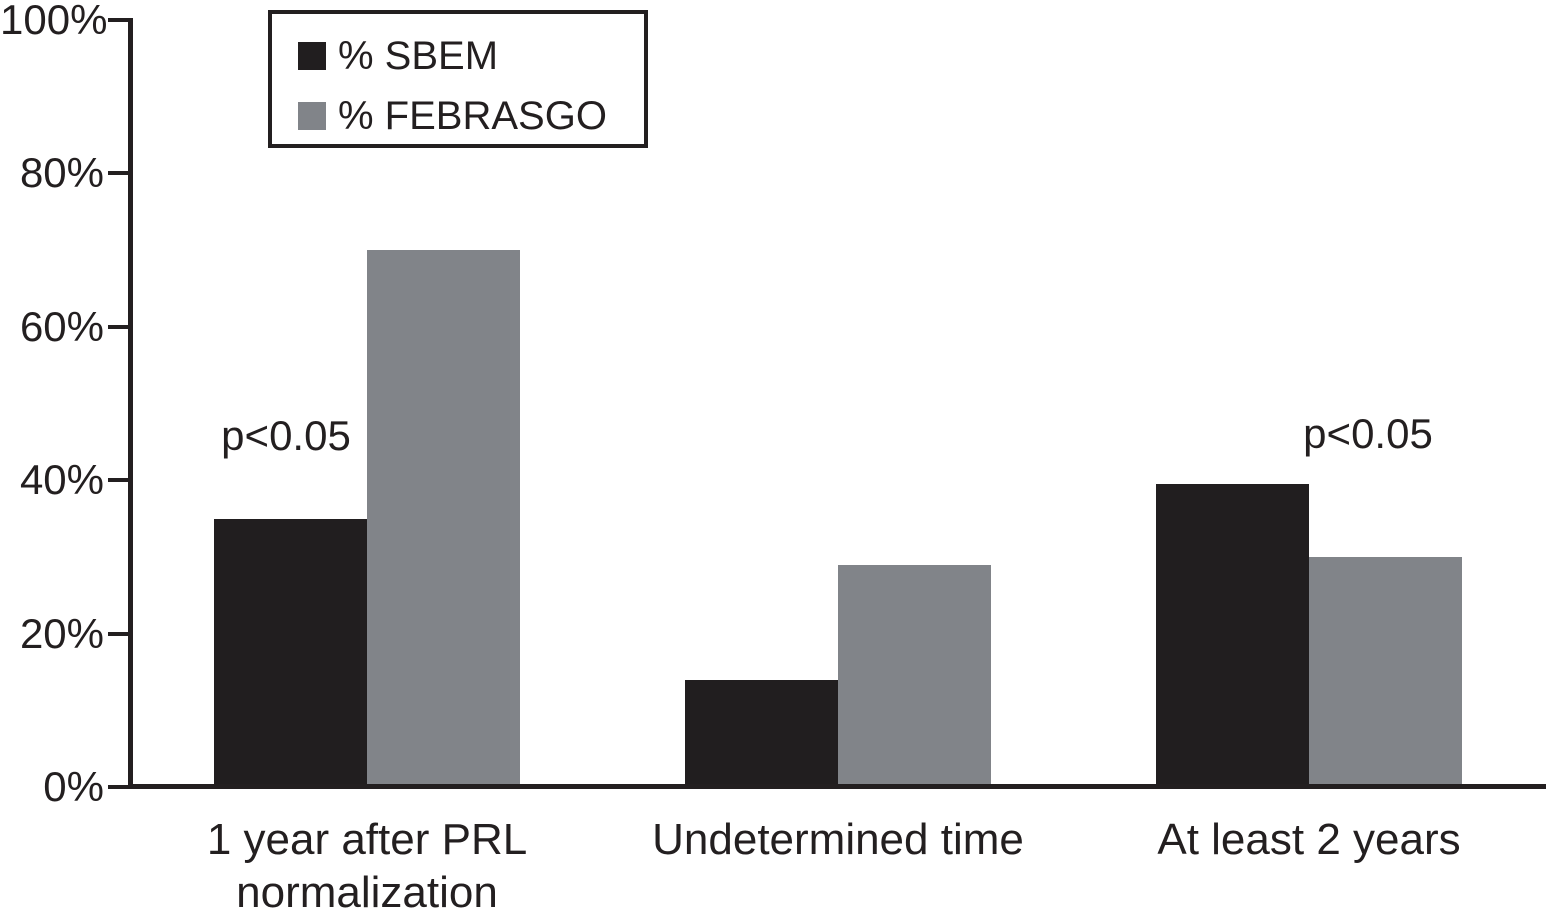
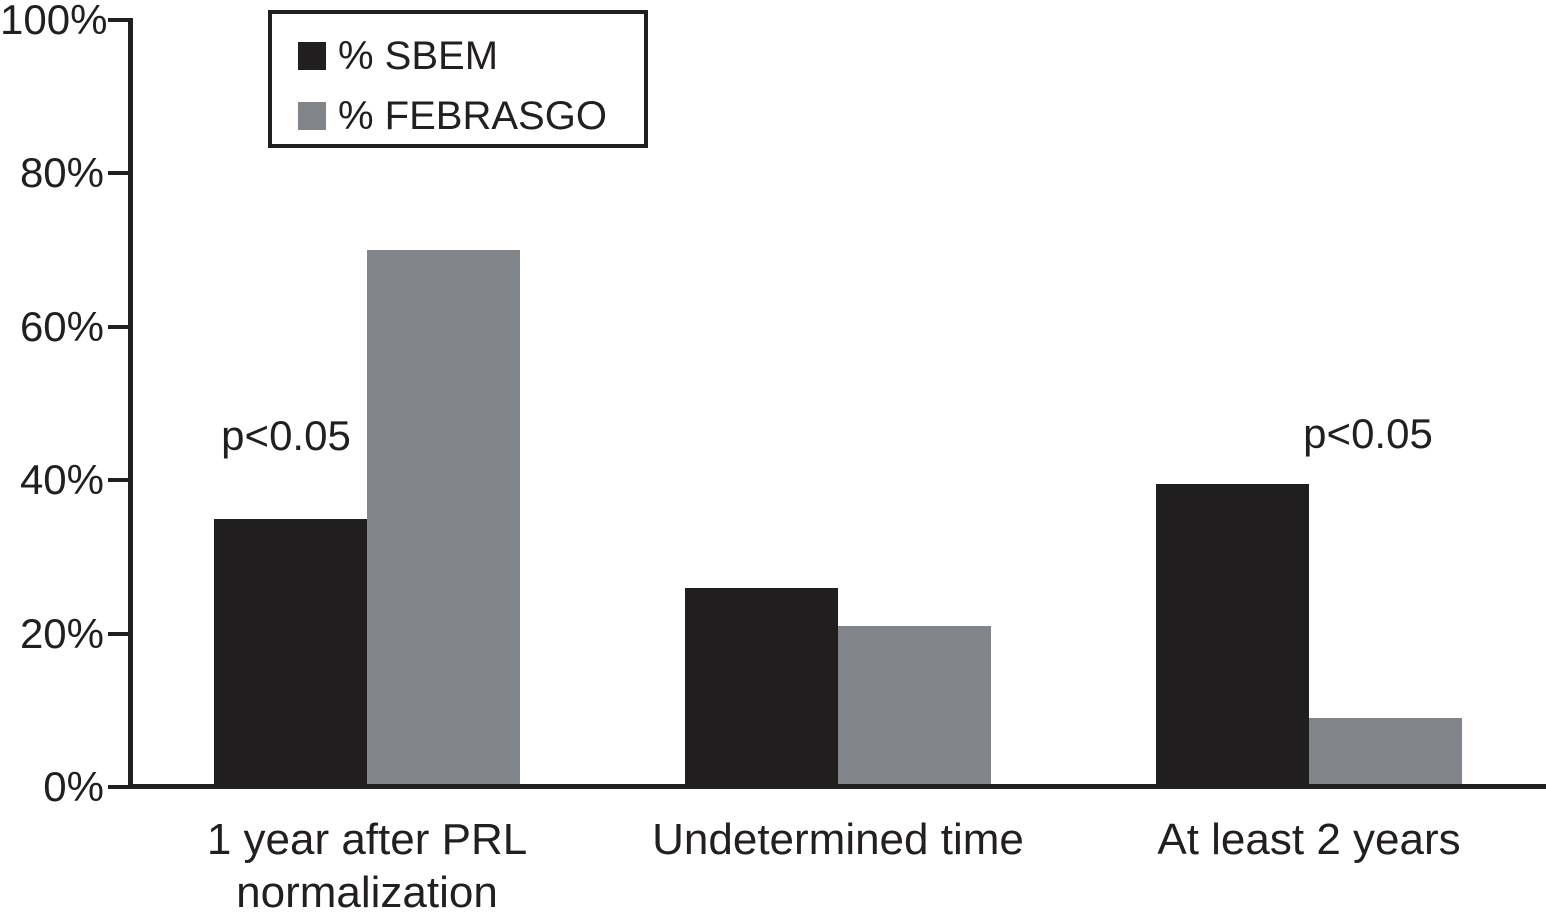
% SBEM/Undetermined time: 14% -> 26%
% FEBRASGO/Undetermined time: 29% -> 21%
% FEBRASGO/At least 2 years: 30% -> 9%
